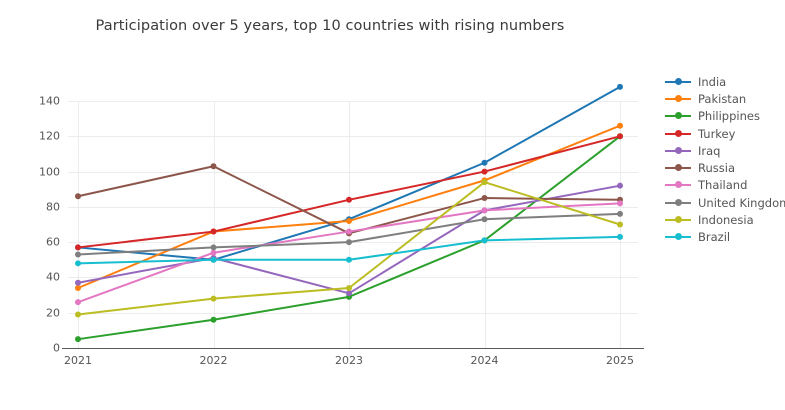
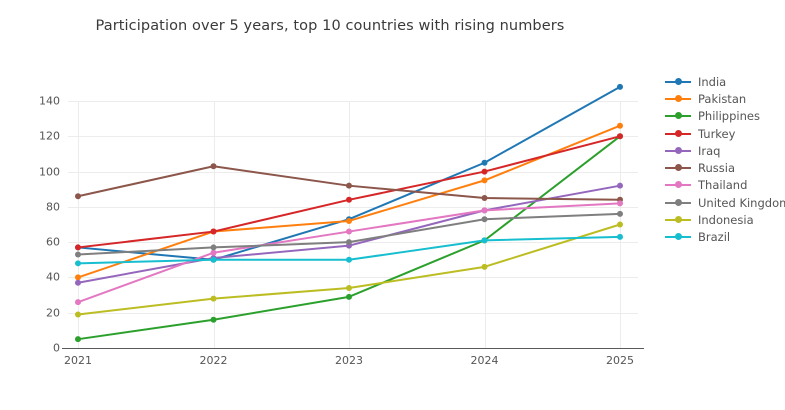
Pakistan/2021: 34 -> 40
Iraq/2023: 31 -> 58
Russia/2023: 65 -> 92
Indonesia/2024: 94 -> 46
